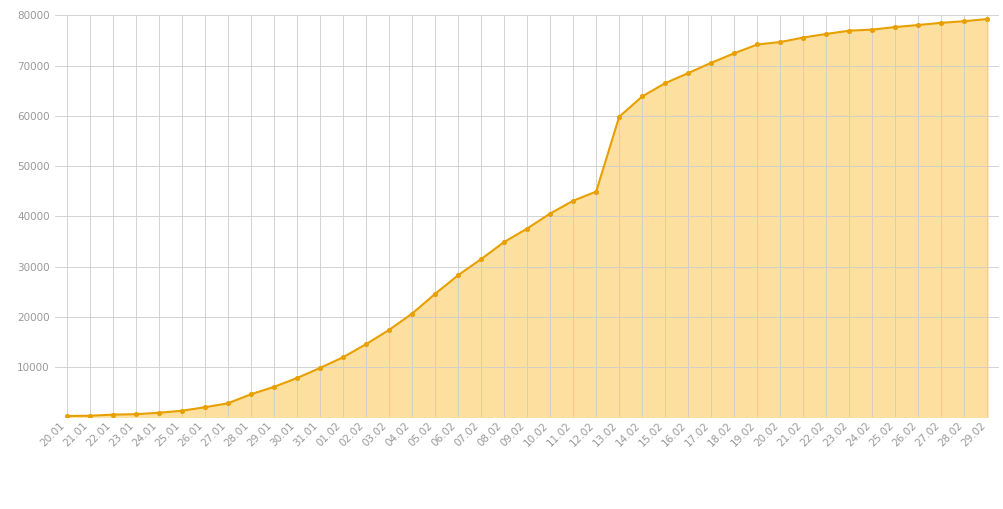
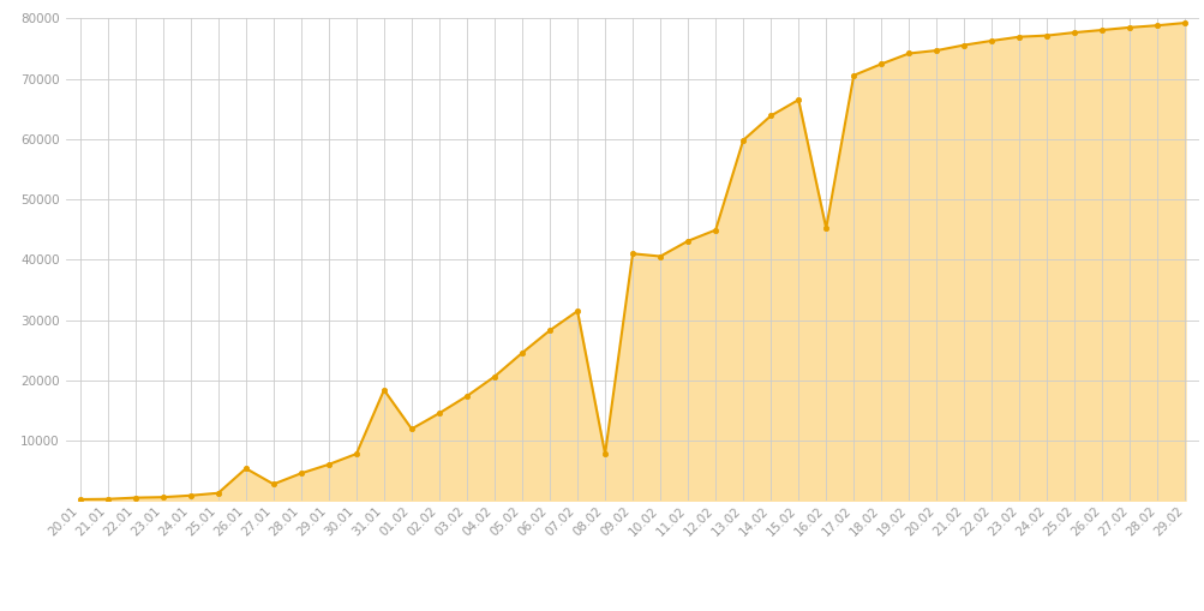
26.01: 2000 -> 5400
31.01: 9800 -> 18400
08.02: 34900 -> 7800
09.02: 37600 -> 41000
16.02: 68500 -> 45200
